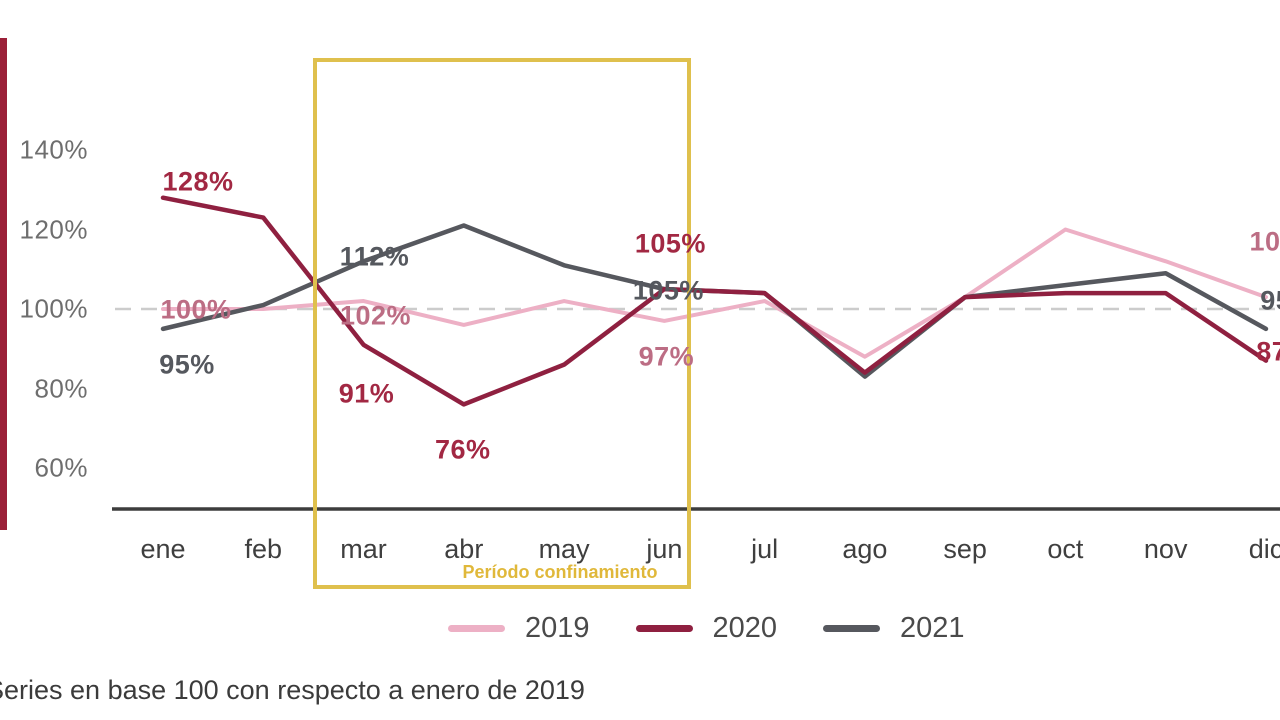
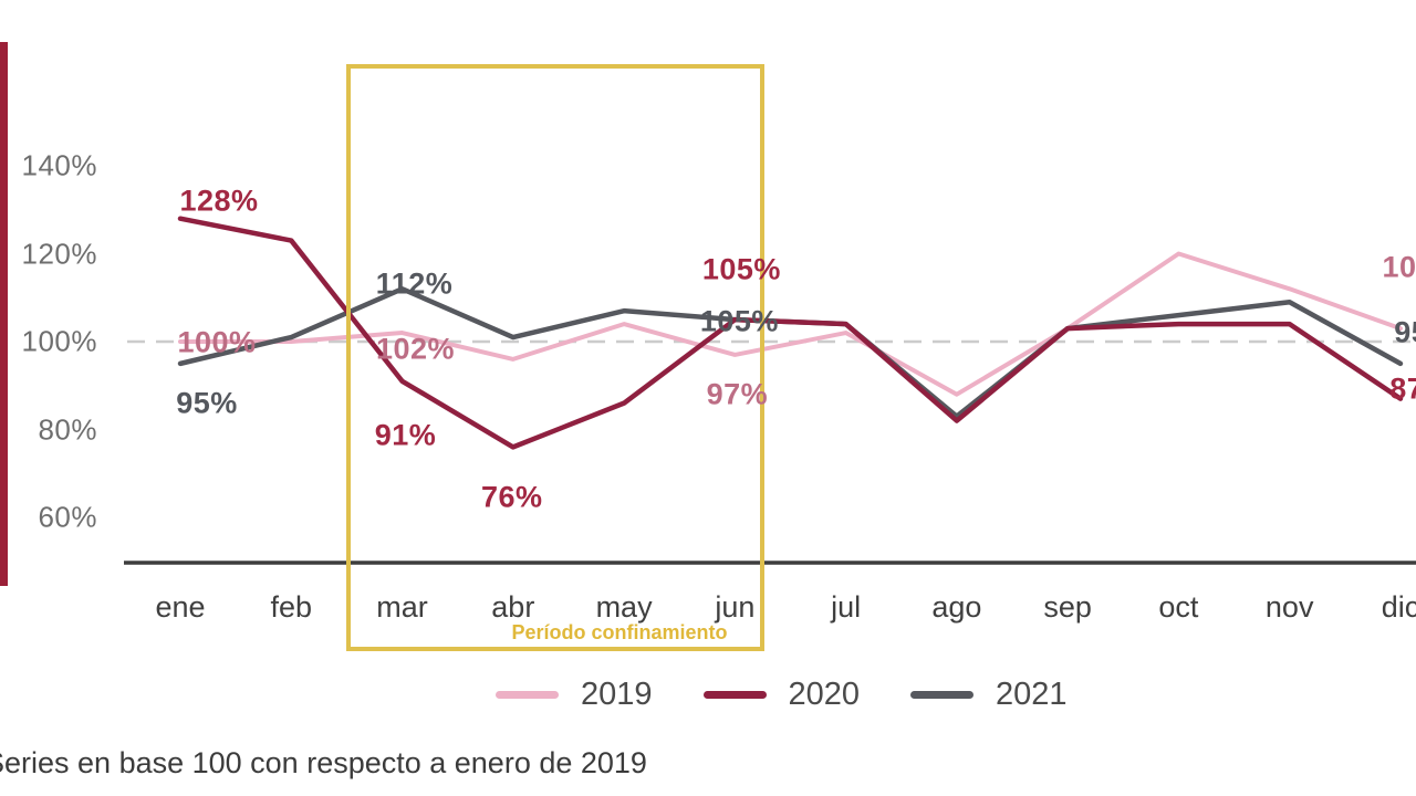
2021/abr: 121% -> 101%
2019/may: 102% -> 104%
2021/may: 111% -> 107%
2020/ago: 84% -> 82%
